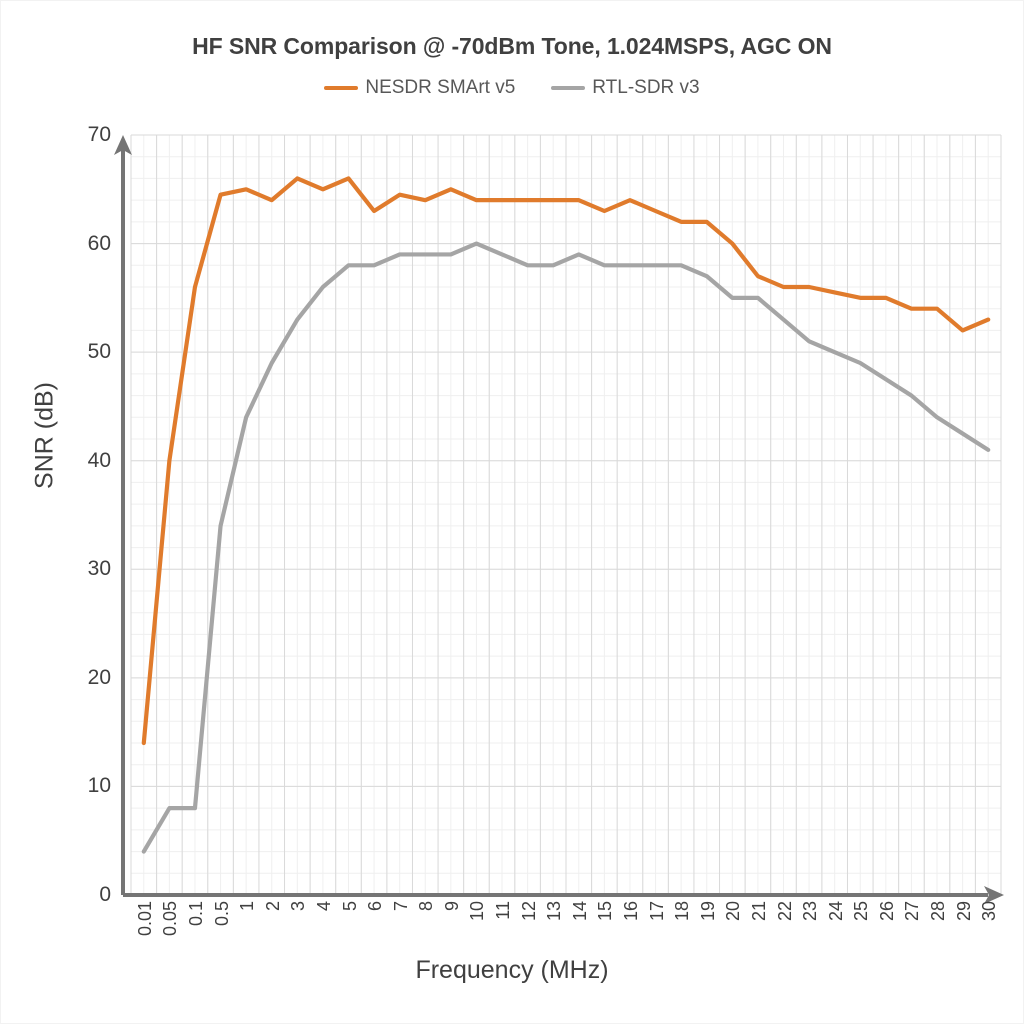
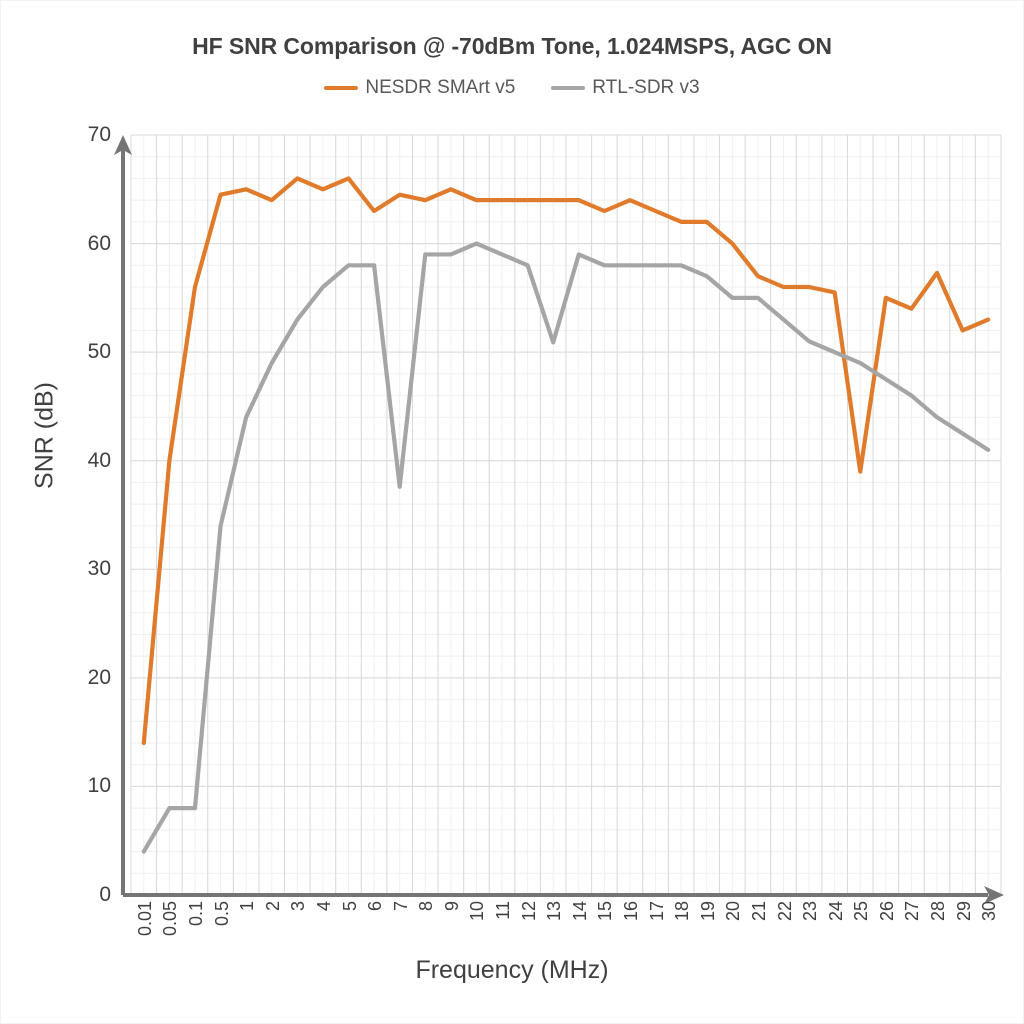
RTL-SDR v3/7: 59.0 -> 37.6
RTL-SDR v3/13: 58.0 -> 50.9
NESDR SMArt v5/25: 55.0 -> 39.0
NESDR SMArt v5/28: 54.0 -> 57.3
